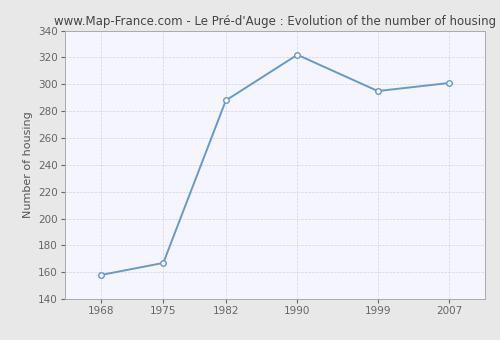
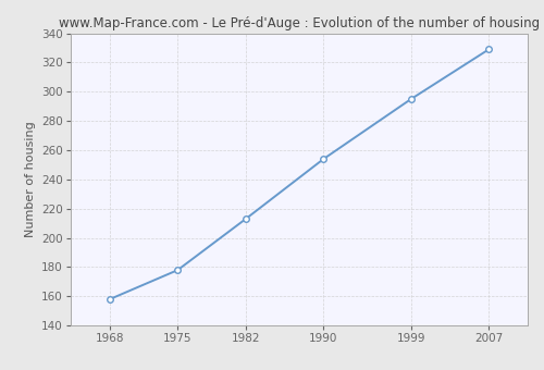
1975: 167 -> 178
1982: 288 -> 213
1990: 322 -> 254
2007: 301 -> 329
